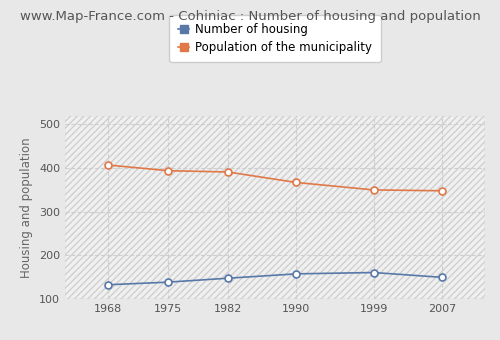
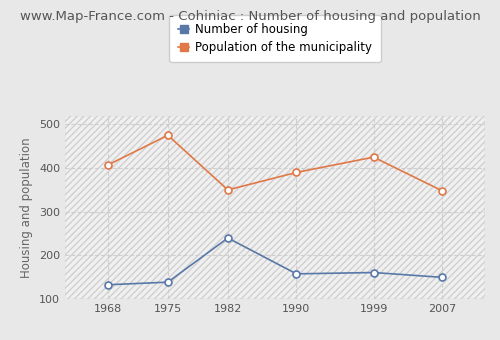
Population of the municipality/1975: 394 -> 475
Number of housing/1982: 148 -> 240
Population of the municipality/1982: 391 -> 350
Population of the municipality/1990: 367 -> 390
Population of the municipality/1999: 350 -> 425
